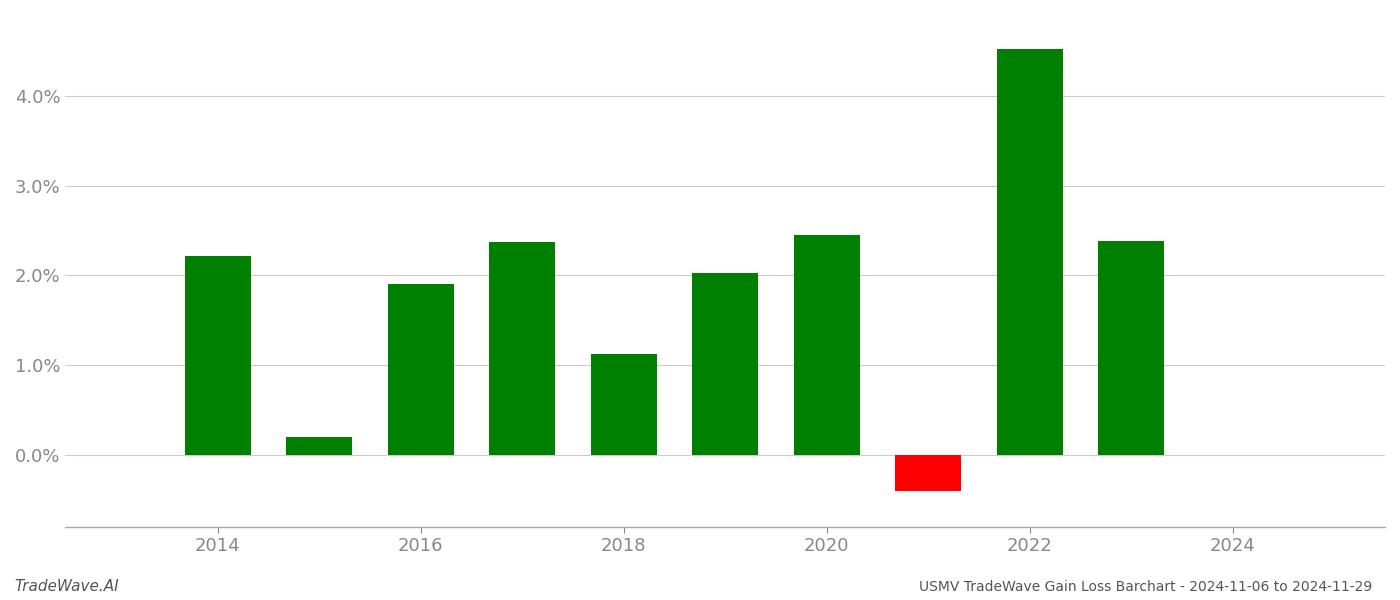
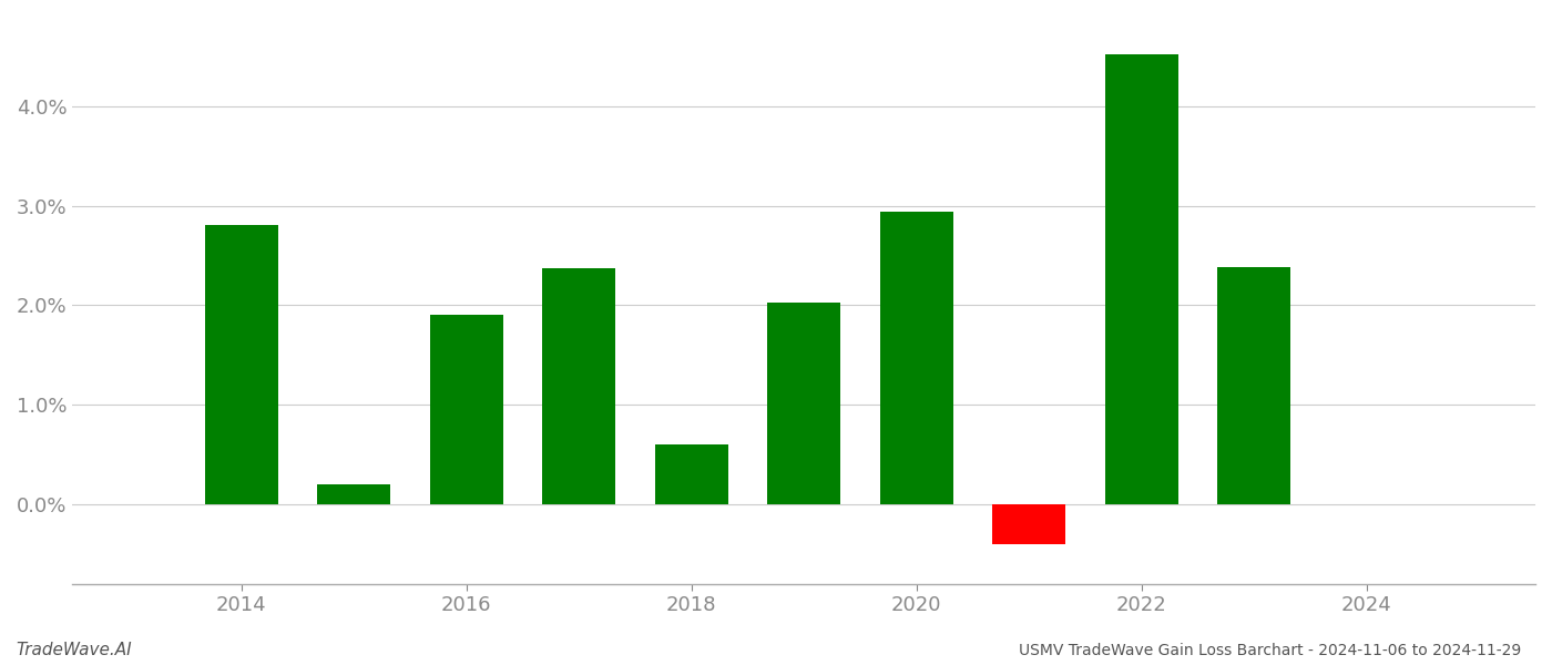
2014: 2.22% -> 2.80%
2018: 1.12% -> 0.60%
2020: 2.45% -> 2.94%
